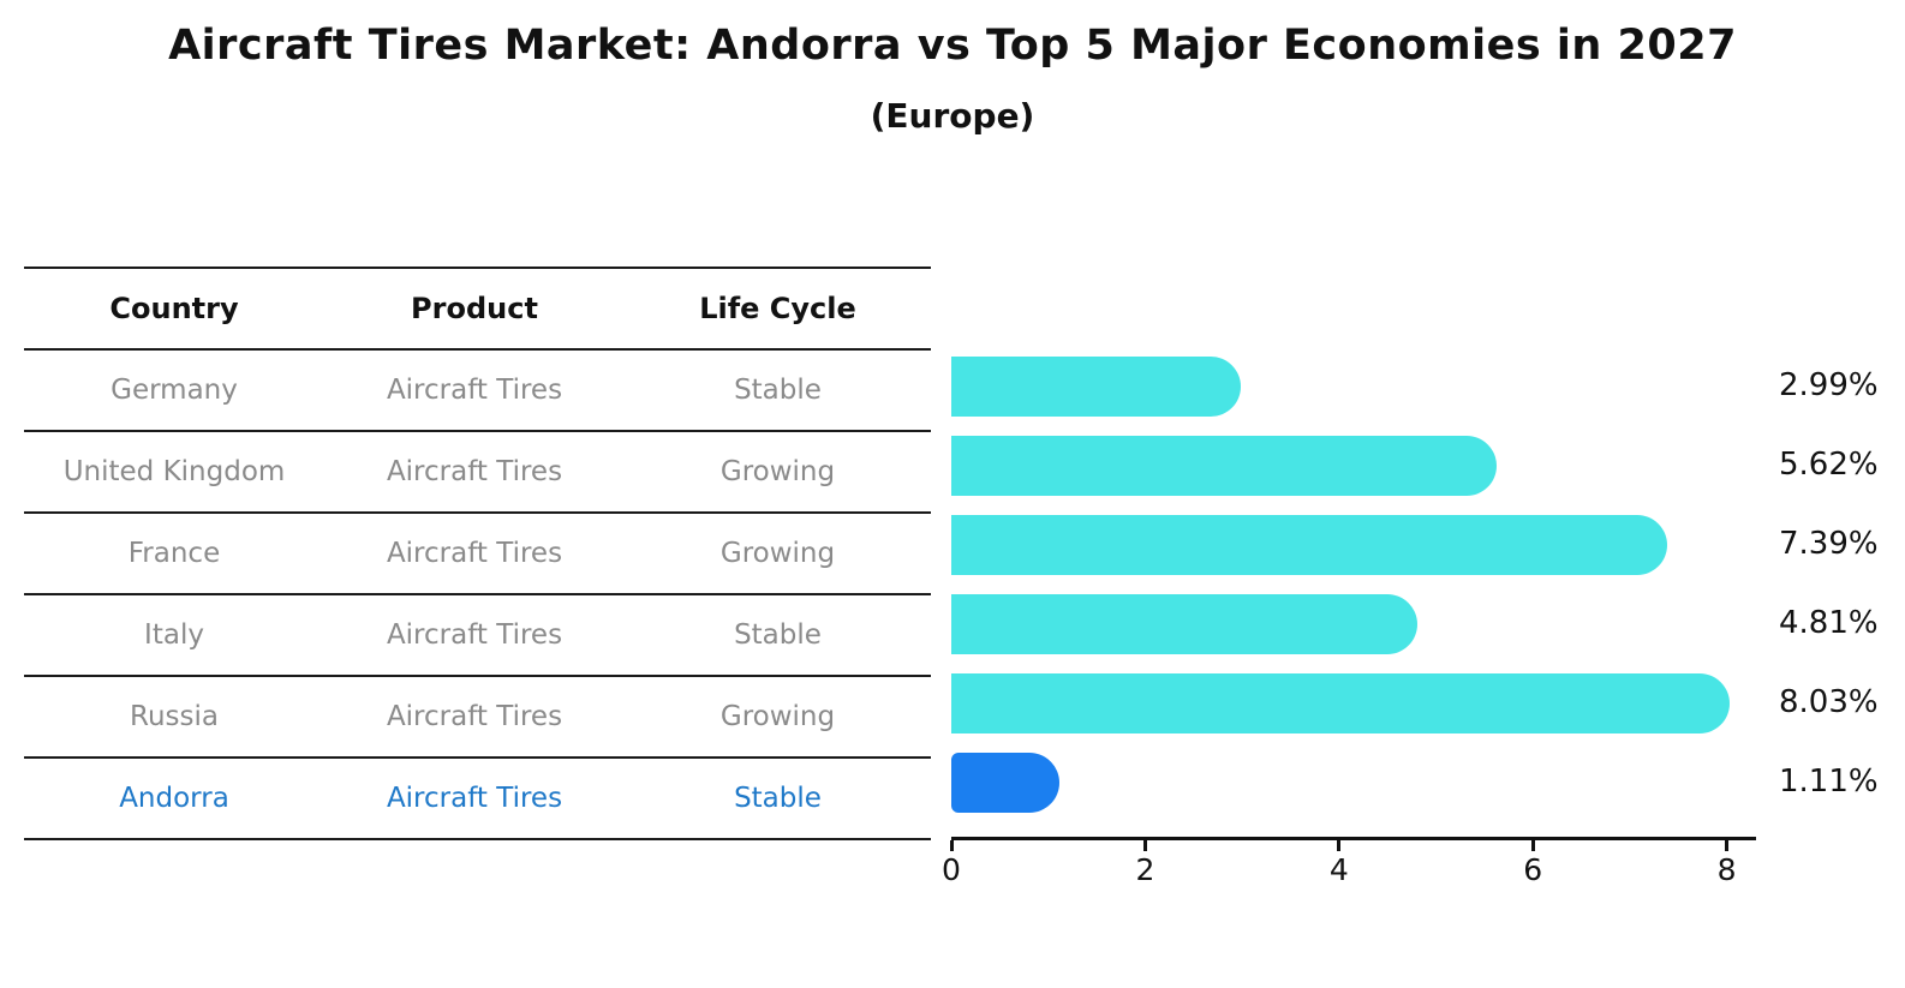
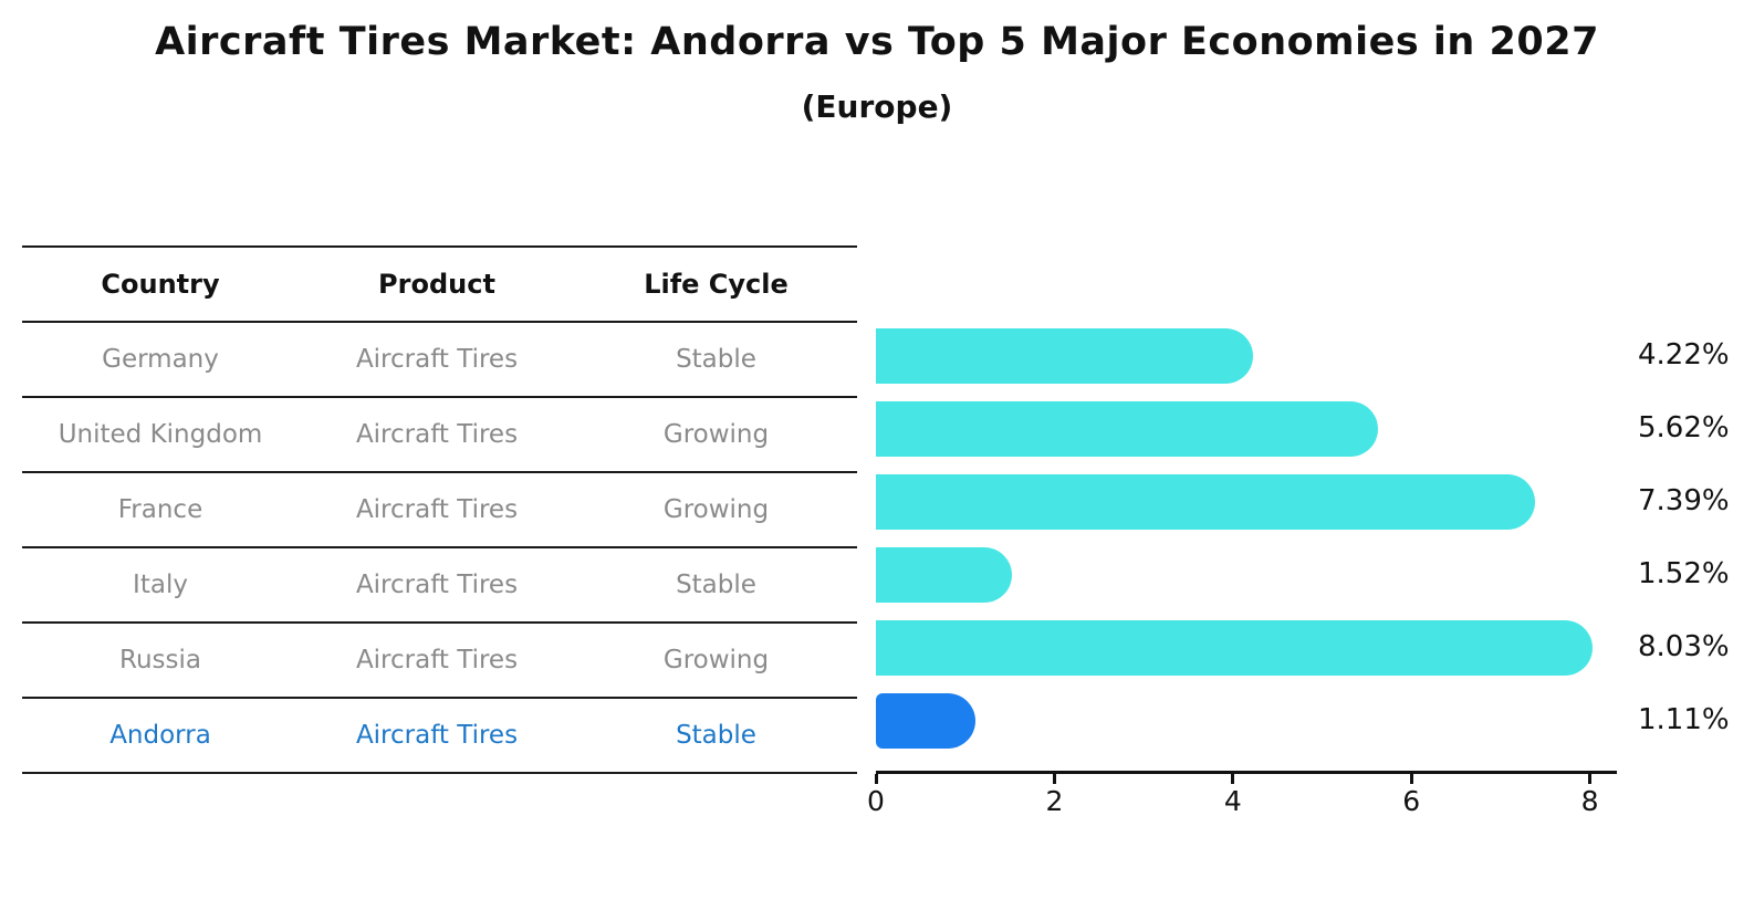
Germany: 2.99% -> 4.22%
Italy: 4.81% -> 1.52%
